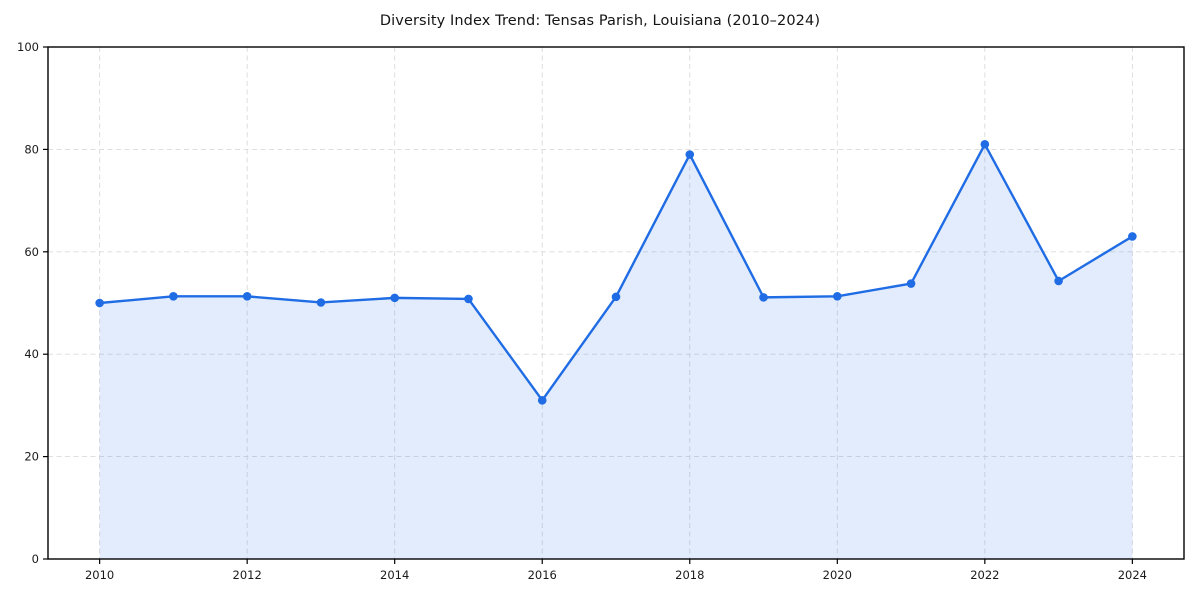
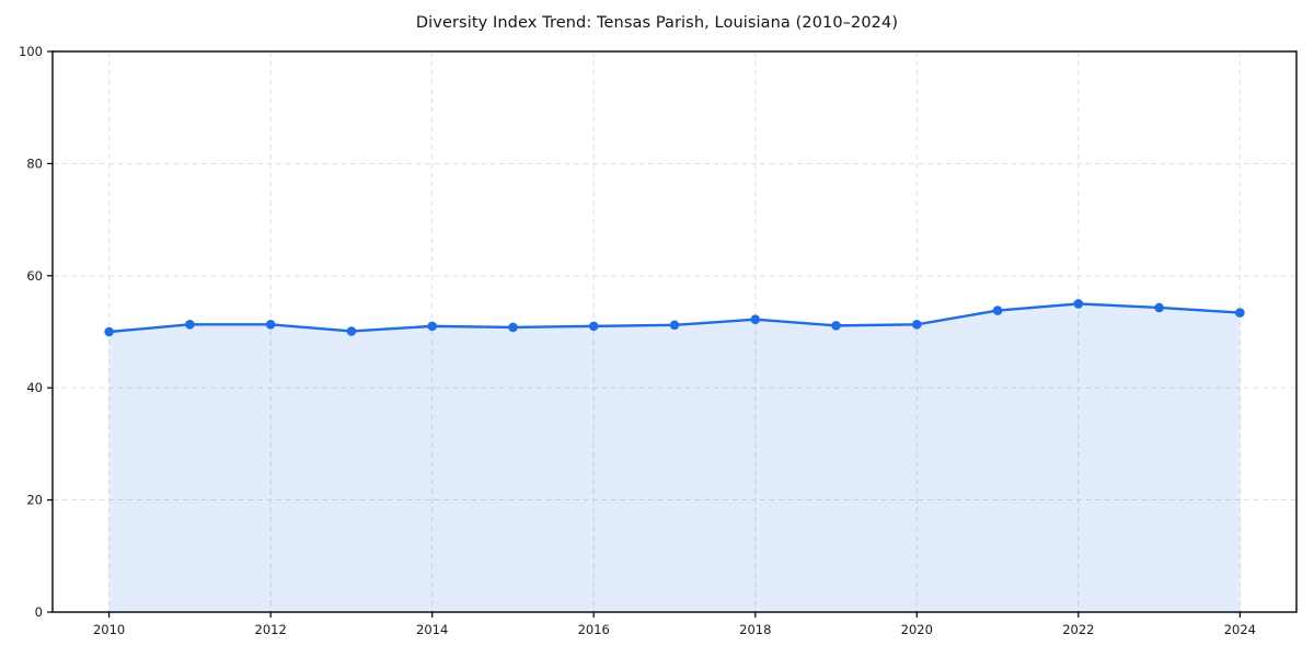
2016: 31 -> 51
2018: 79 -> 52
2022: 81 -> 55
2024: 63 -> 53
